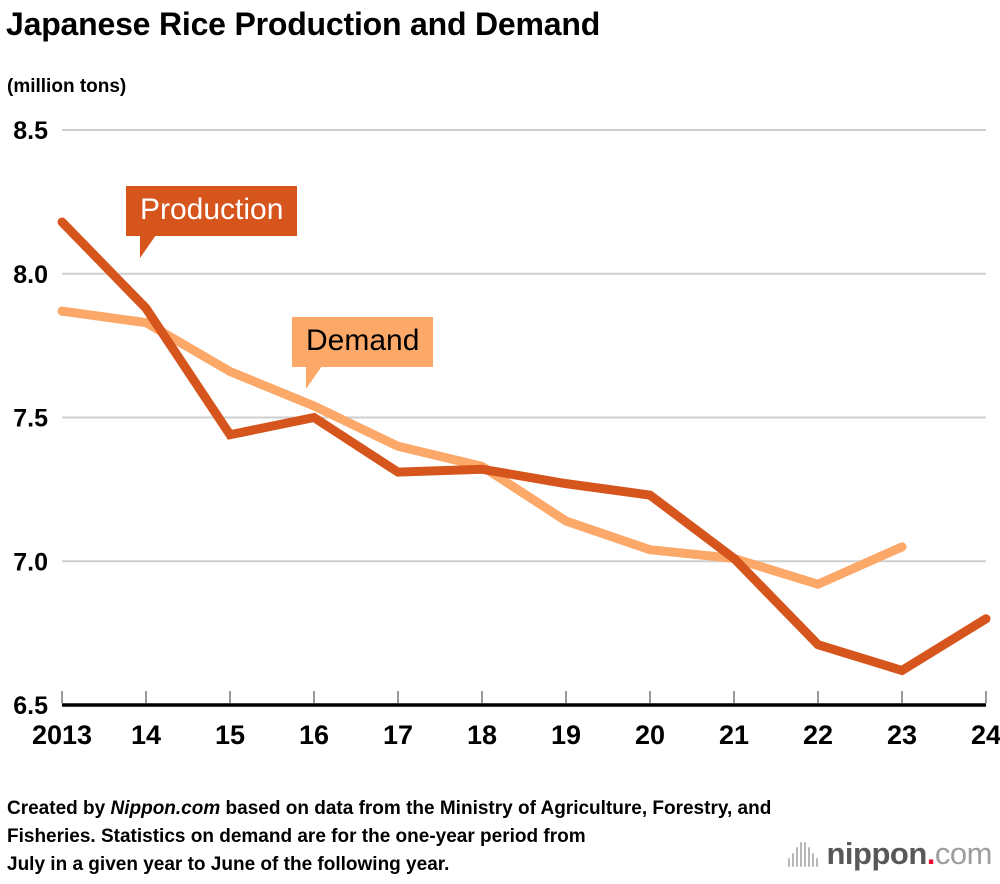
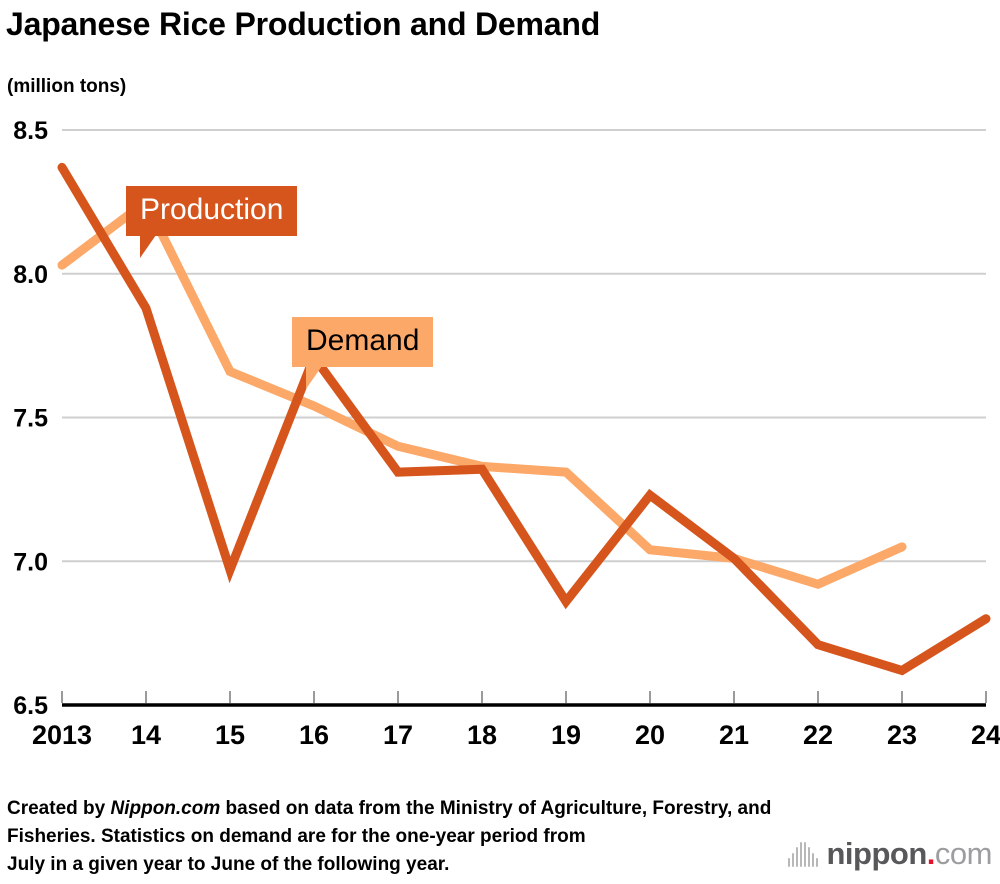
Production/2013: 8.18 -> 8.37
Demand/2013: 7.87 -> 8.03
Demand/14: 7.83 -> 8.25
Production/15: 7.44 -> 6.97
Production/16: 7.50 -> 7.71
Production/19: 7.27 -> 6.86
Demand/19: 7.14 -> 7.31
